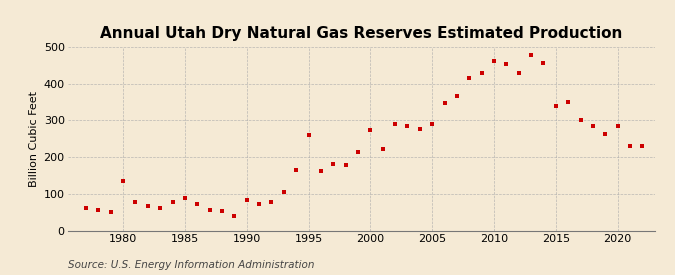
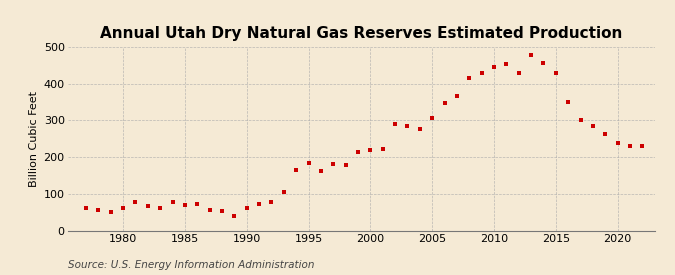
1980: 135 -> 63
1985: 90 -> 70
1990: 85 -> 62
1995: 260 -> 185
2000: 275 -> 220
2005: 290 -> 308
2010: 460 -> 445
2015: 340 -> 430
2020: 285 -> 238
